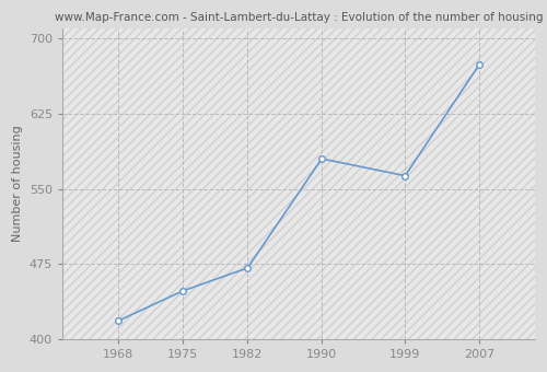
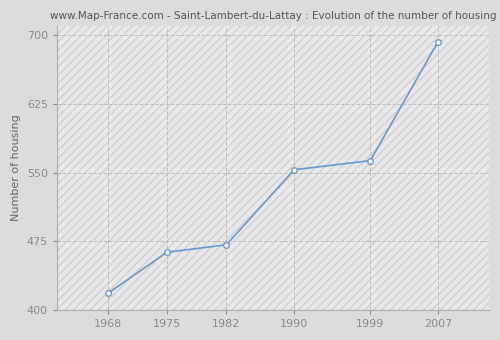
1975: 448 -> 463
1990: 580 -> 553
2007: 674 -> 693
